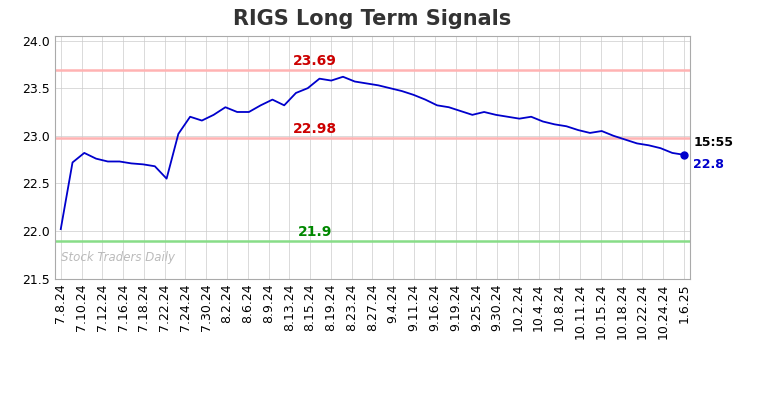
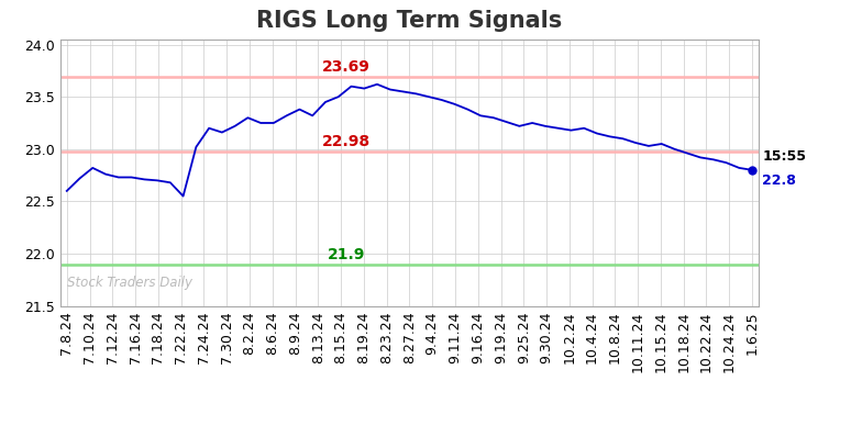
7.8.24: 22.02 -> 22.60
